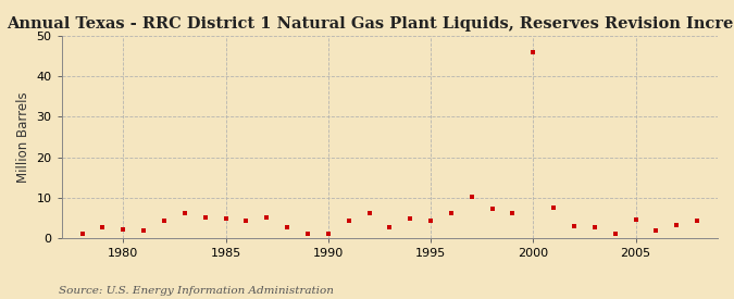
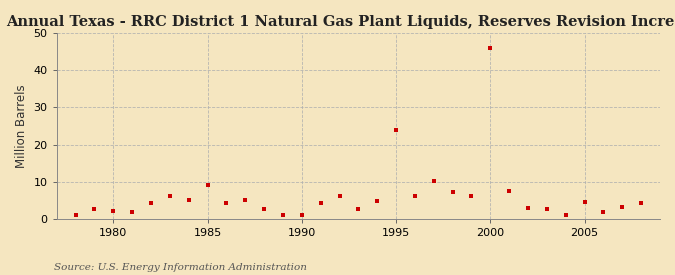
1985: 4.8 -> 9.0
1995: 4.2 -> 24.0
